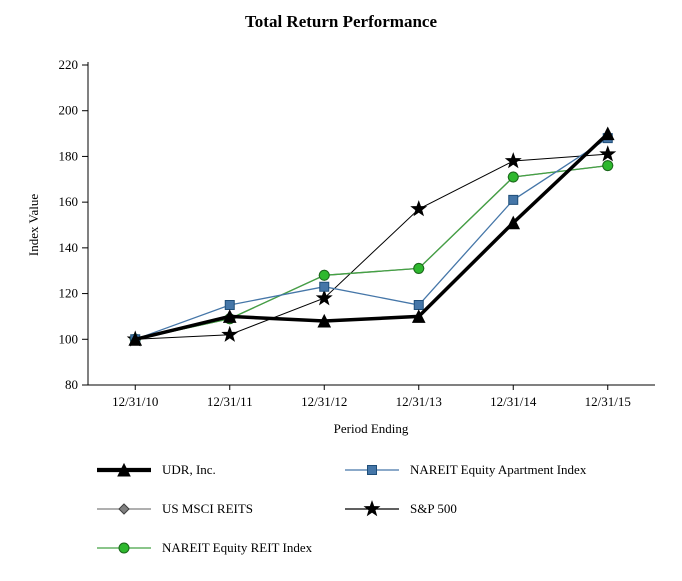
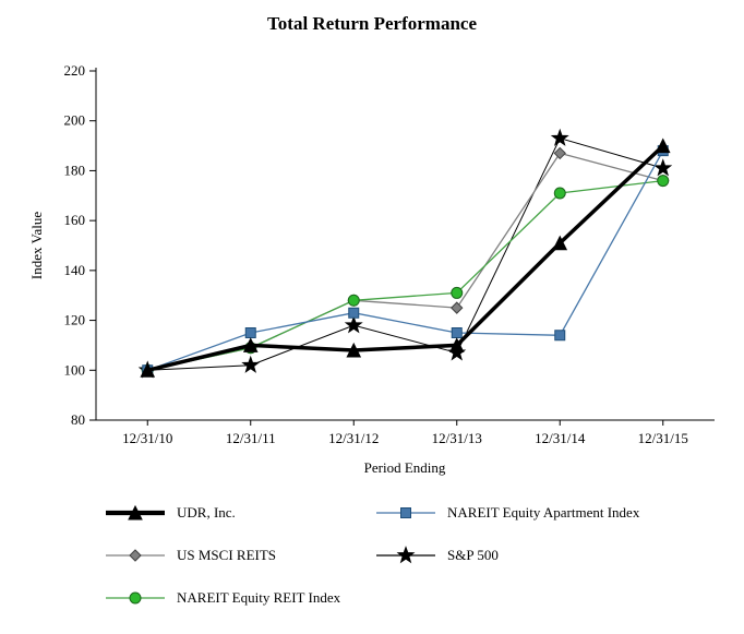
US MSCI REITS/12/31/13: 131 -> 125
S&P 500/12/31/13: 157 -> 107
NAREIT Equity Apartment Index/12/31/14: 161 -> 114
US MSCI REITS/12/31/14: 171 -> 187
S&P 500/12/31/14: 178 -> 193
